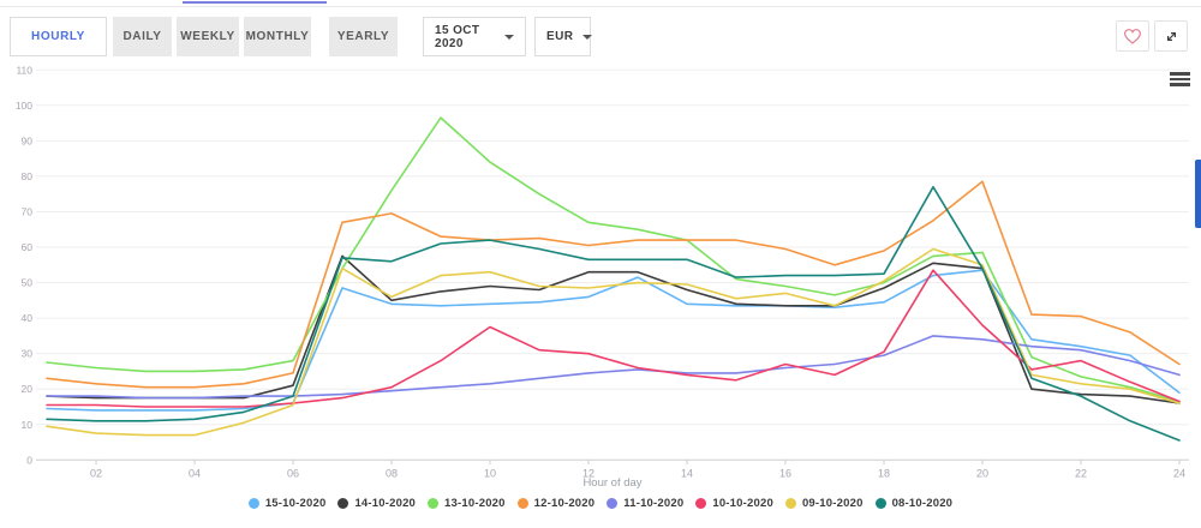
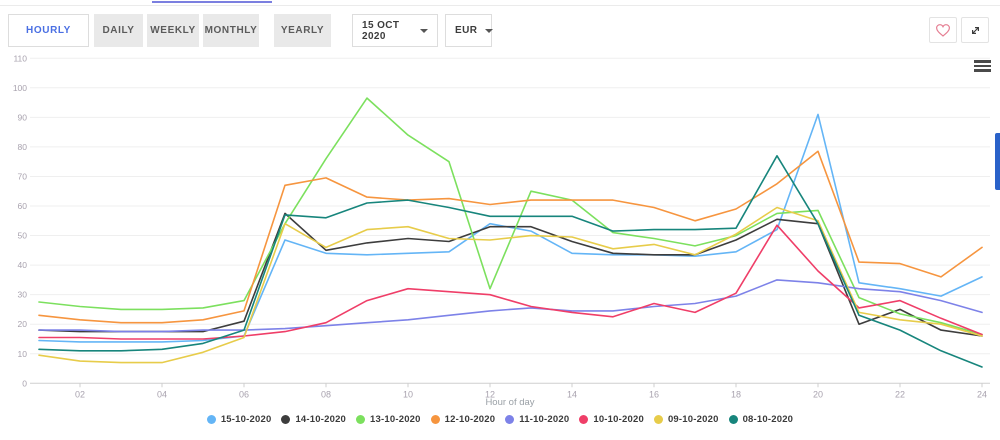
10-10-2020/10: 38 -> 32
15-10-2020/12: 46 -> 54
13-10-2020/12: 67 -> 32
15-10-2020/20: 54 -> 91
14-10-2020/22: 18 -> 25
15-10-2020/24: 19 -> 36
12-10-2020/24: 27 -> 46
